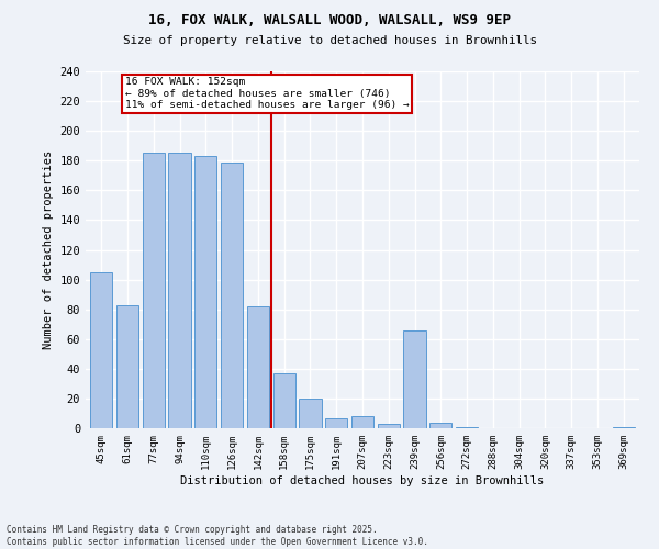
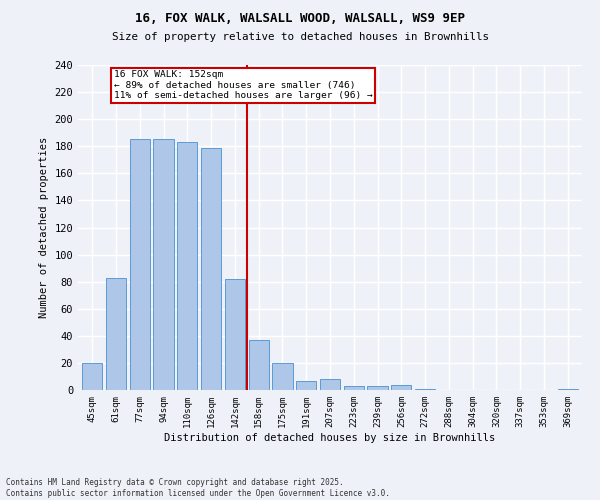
45sqm: 105 -> 20
239sqm: 66 -> 3
